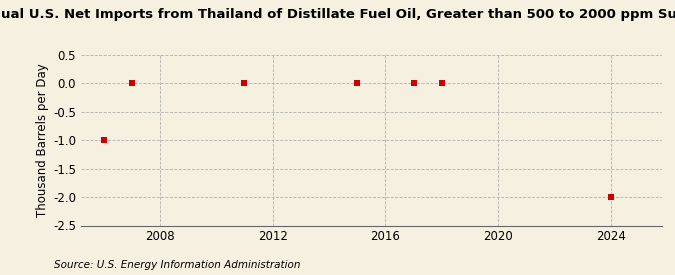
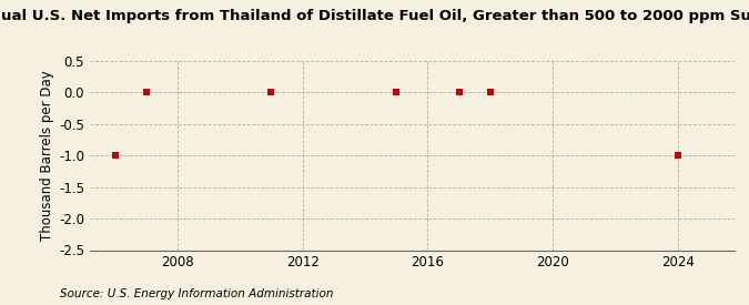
2024: -2 -> -1
